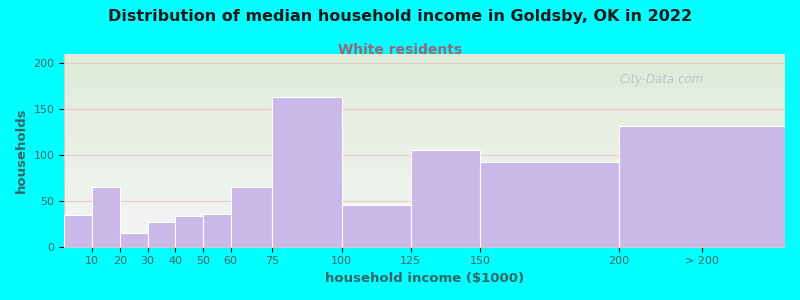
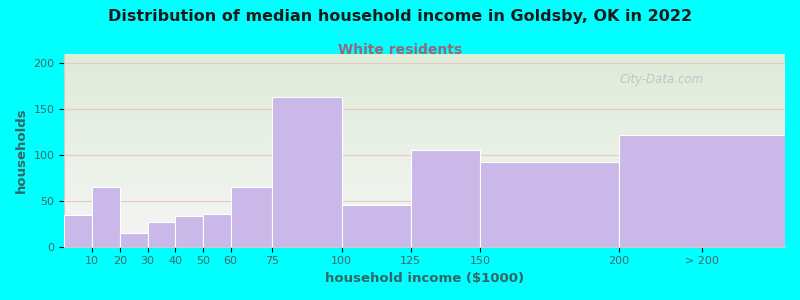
> 200: 132 -> 122
